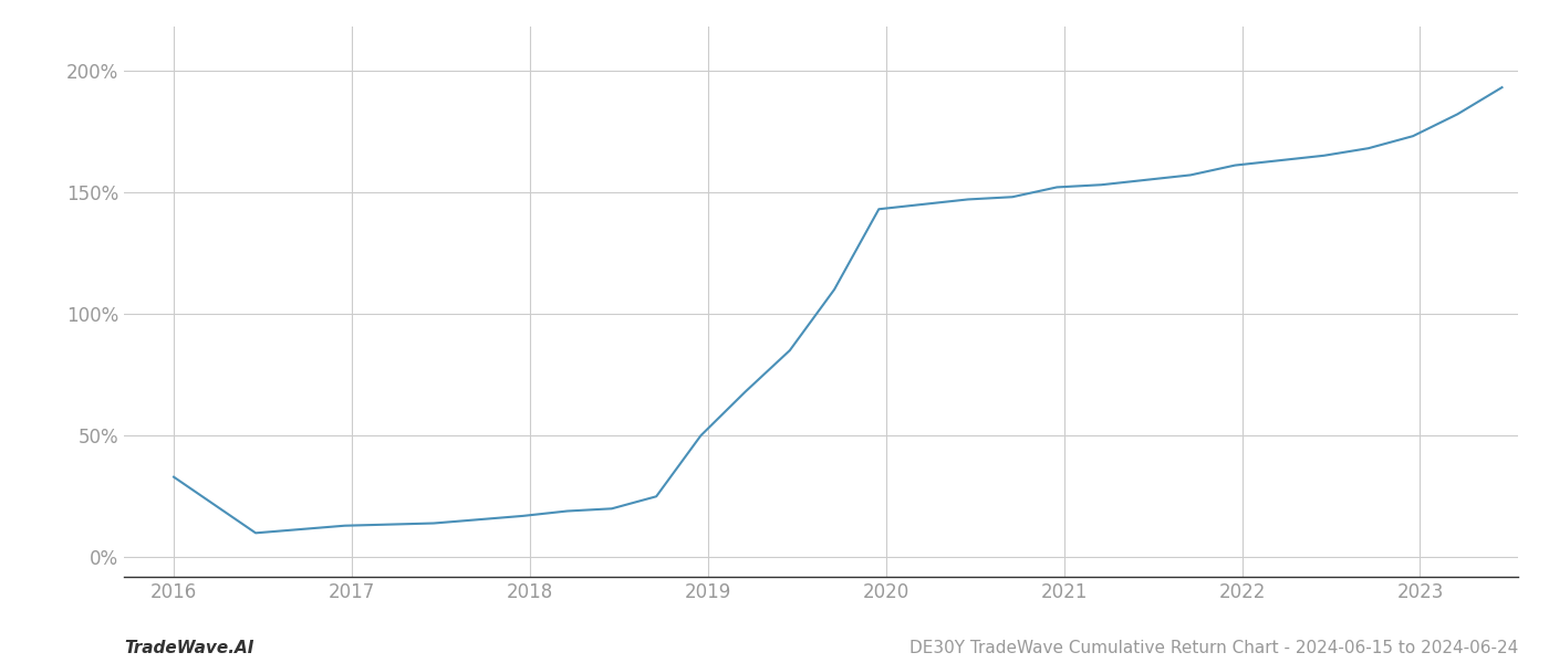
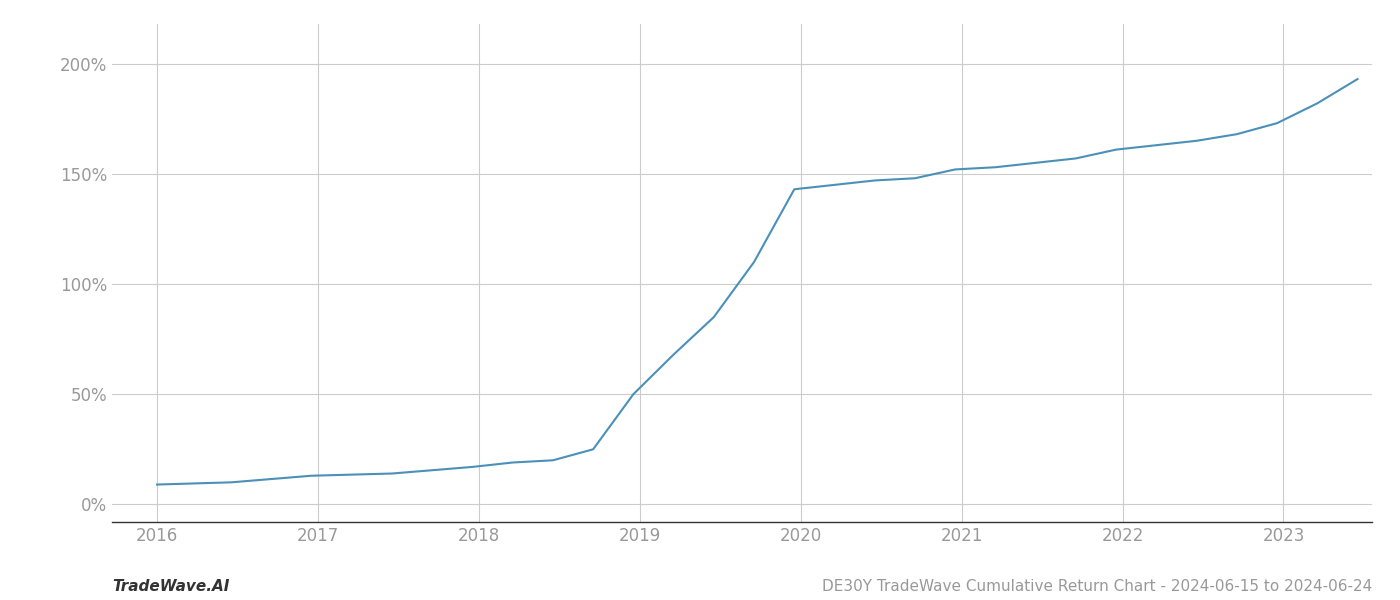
2016: 33% -> 9%
